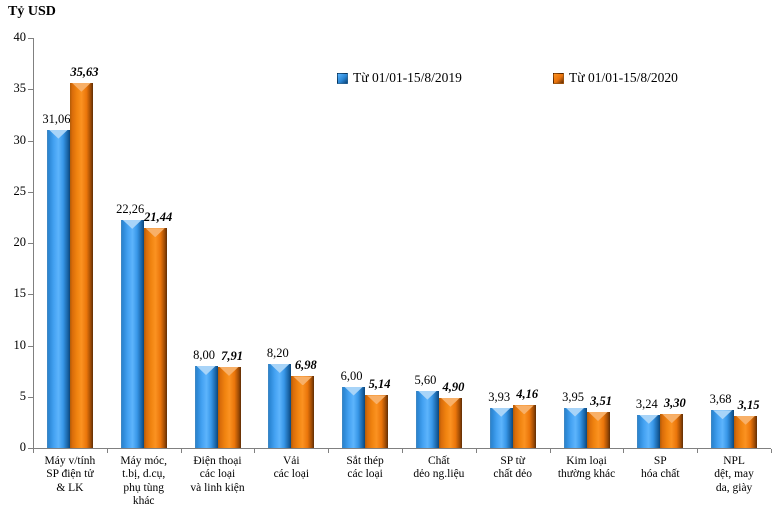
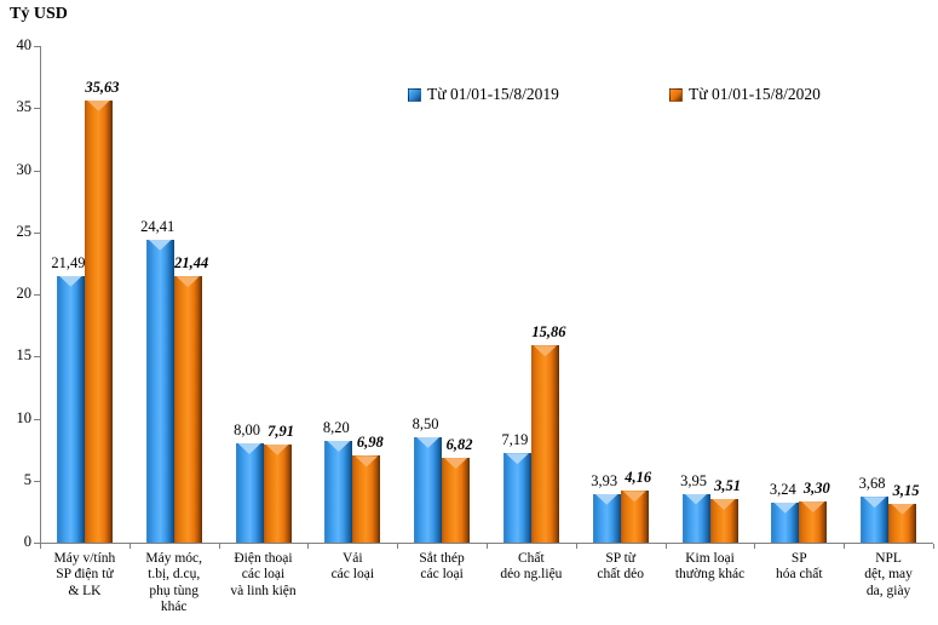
Từ 01/01-15/8/2019/Máy v/tính SP điện tử & LK: 31,06 -> 21,49
Từ 01/01-15/8/2019/Máy móc, t.bị, d.cụ, phụ tùng khác: 22,26 -> 24,41
Từ 01/01-15/8/2019/Sắt thép các loại: 6,00 -> 8,50
Từ 01/01-15/8/2020/Sắt thép các loại: 5,14 -> 6,82
Từ 01/01-15/8/2019/Chất dẻo ng.liệu: 5,60 -> 7,19
Từ 01/01-15/8/2020/Chất dẻo ng.liệu: 4,90 -> 15,86
